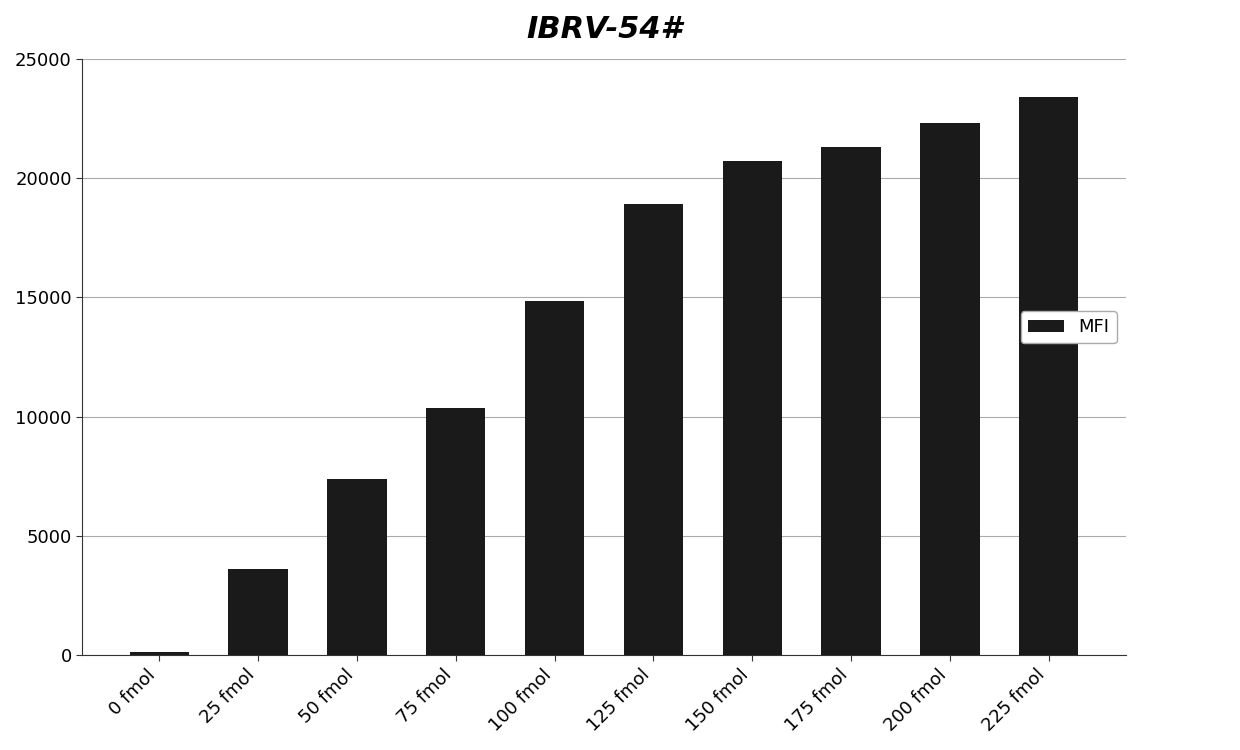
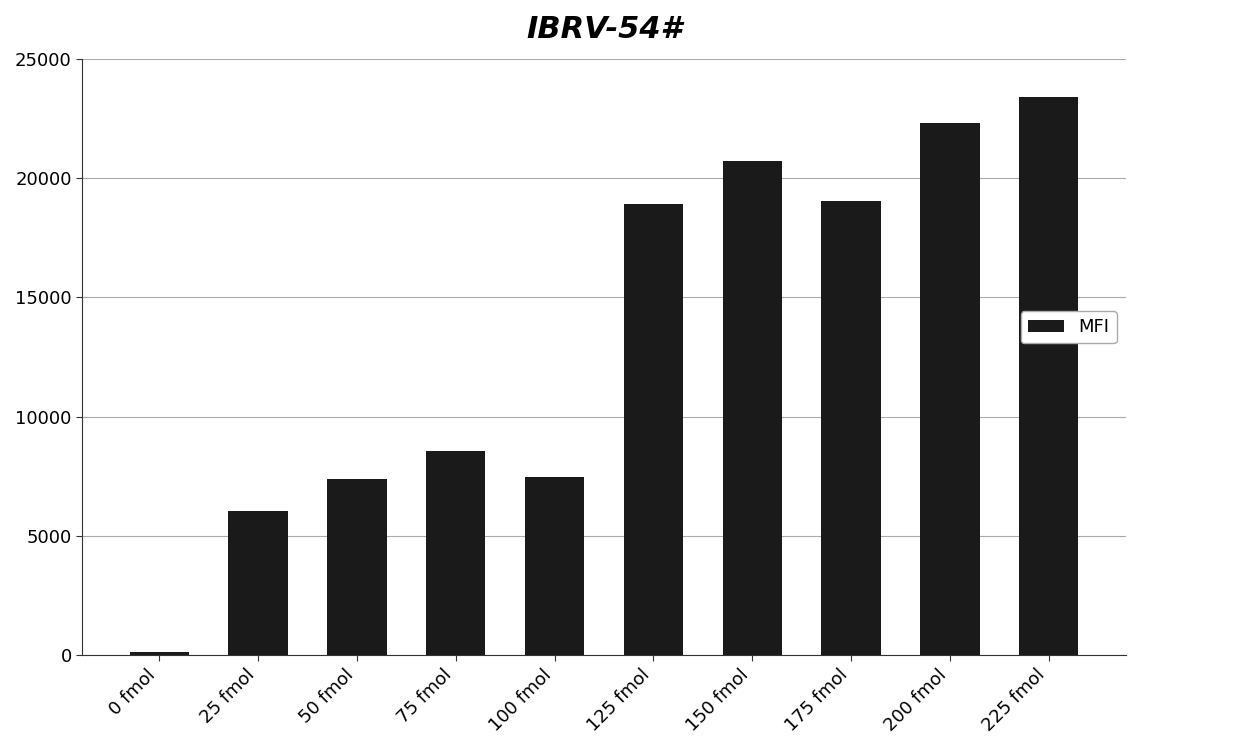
25 fmol: 3600 -> 6050
75 fmol: 10350 -> 8550
100 fmol: 14850 -> 7450
175 fmol: 21300 -> 19050
